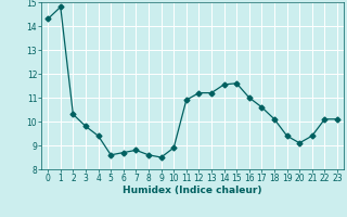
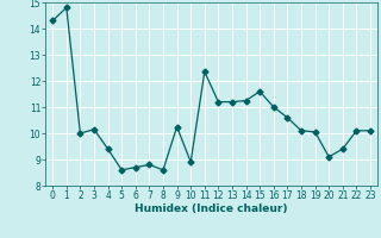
2: 10.30 -> 10.00
3: 9.80 -> 10.15
9: 8.50 -> 10.25
11: 10.90 -> 12.35
14: 11.55 -> 11.25
19: 9.40 -> 10.05
